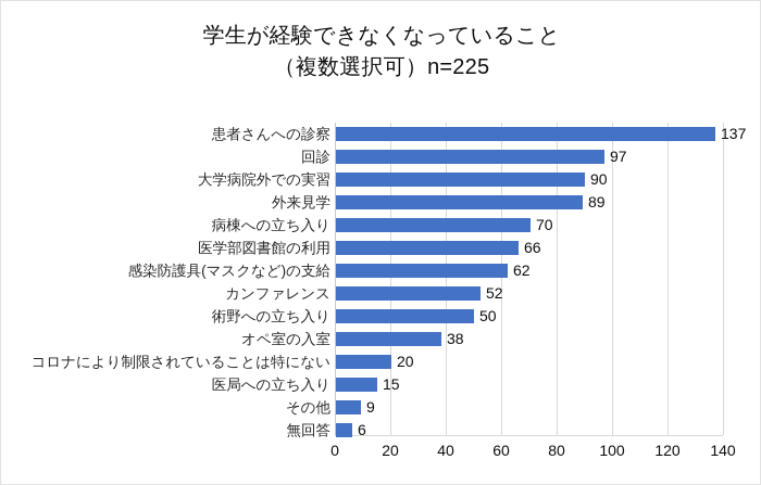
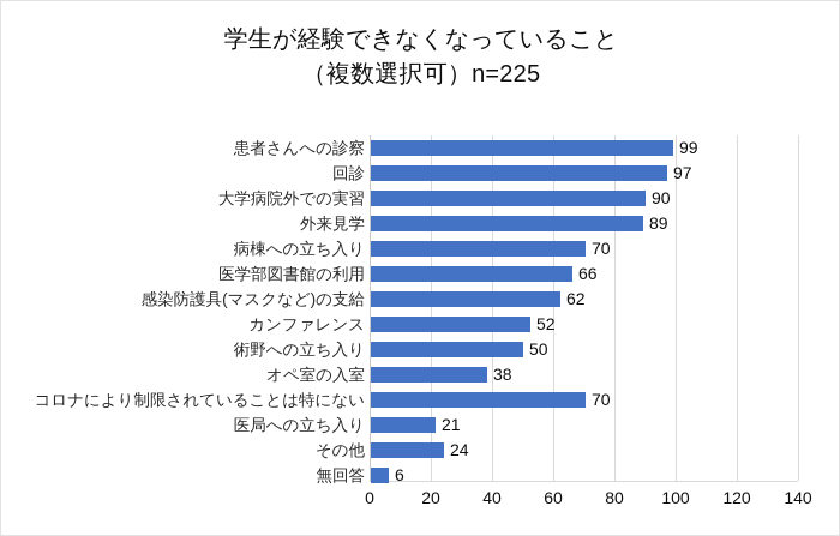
患者さんへの診察: 137 -> 99
コロナにより制限されていることは特にない: 20 -> 70
医局への立ち入り: 15 -> 21
その他: 9 -> 24
